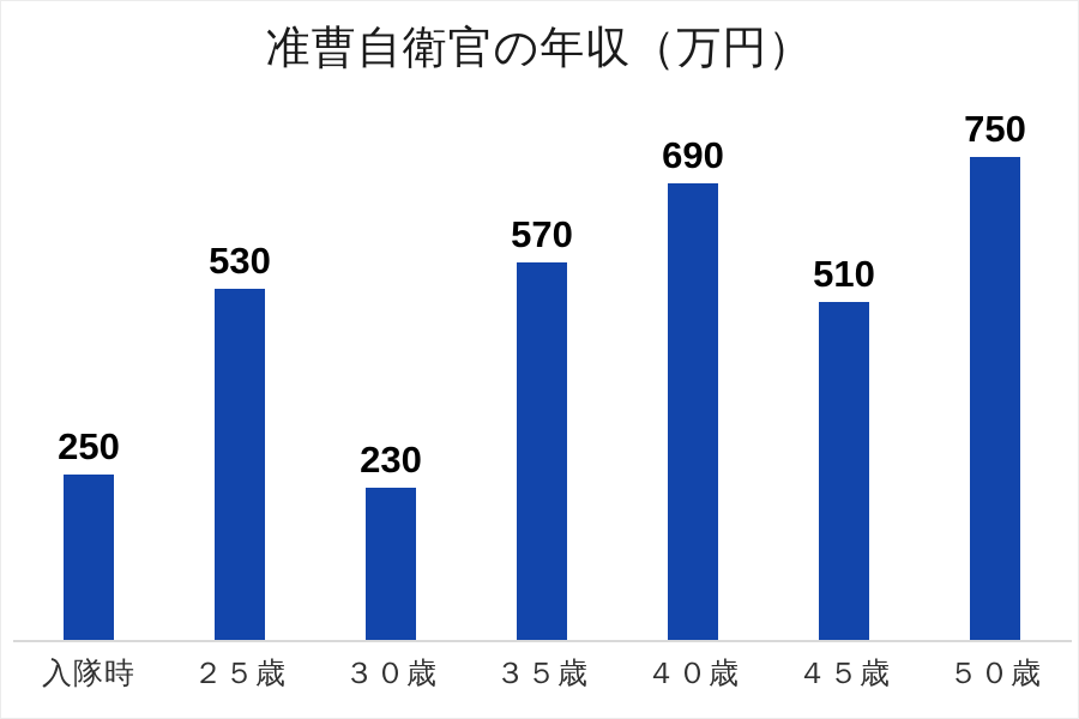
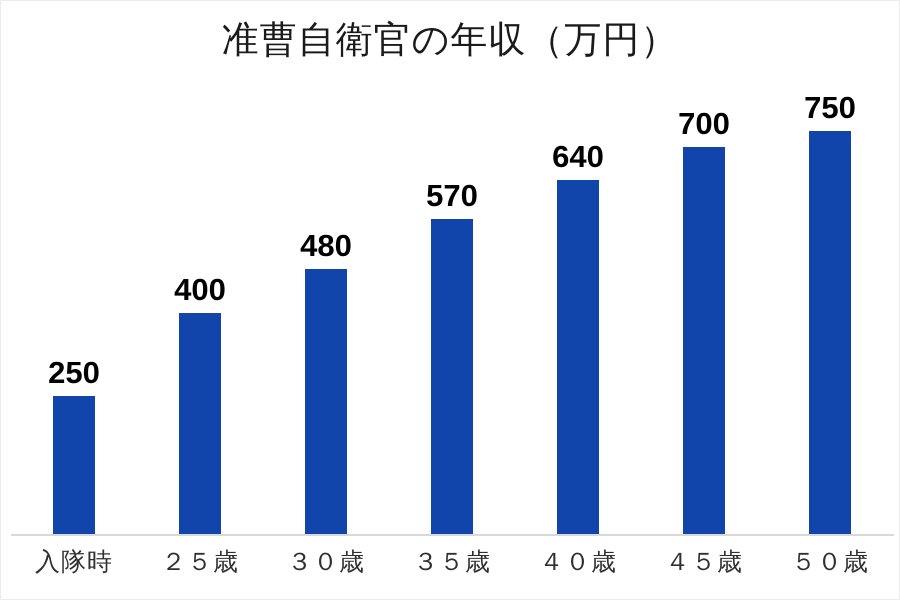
２５歳: 530 -> 400
３０歳: 230 -> 480
４０歳: 690 -> 640
４５歳: 510 -> 700
